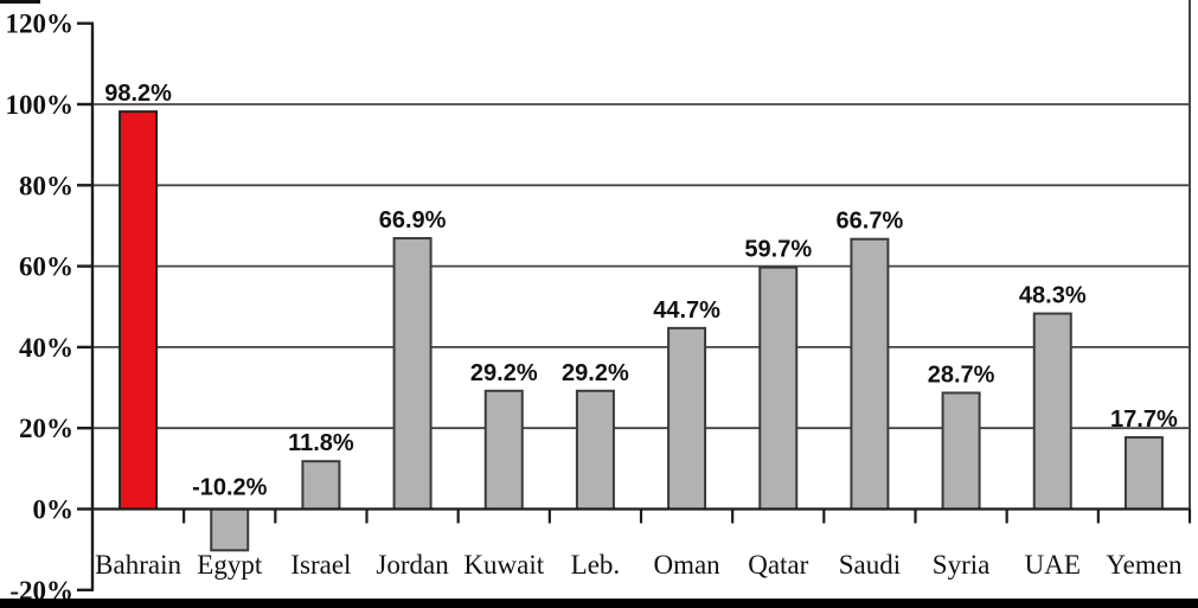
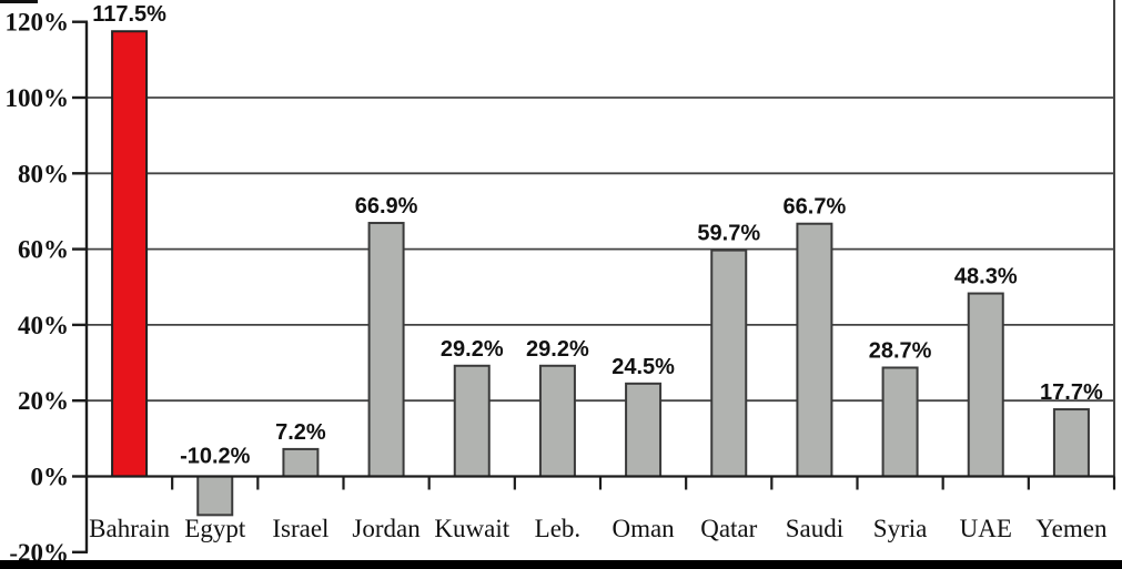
Bahrain: 98.2% -> 117.5%
Israel: 11.8% -> 7.2%
Oman: 44.7% -> 24.5%
